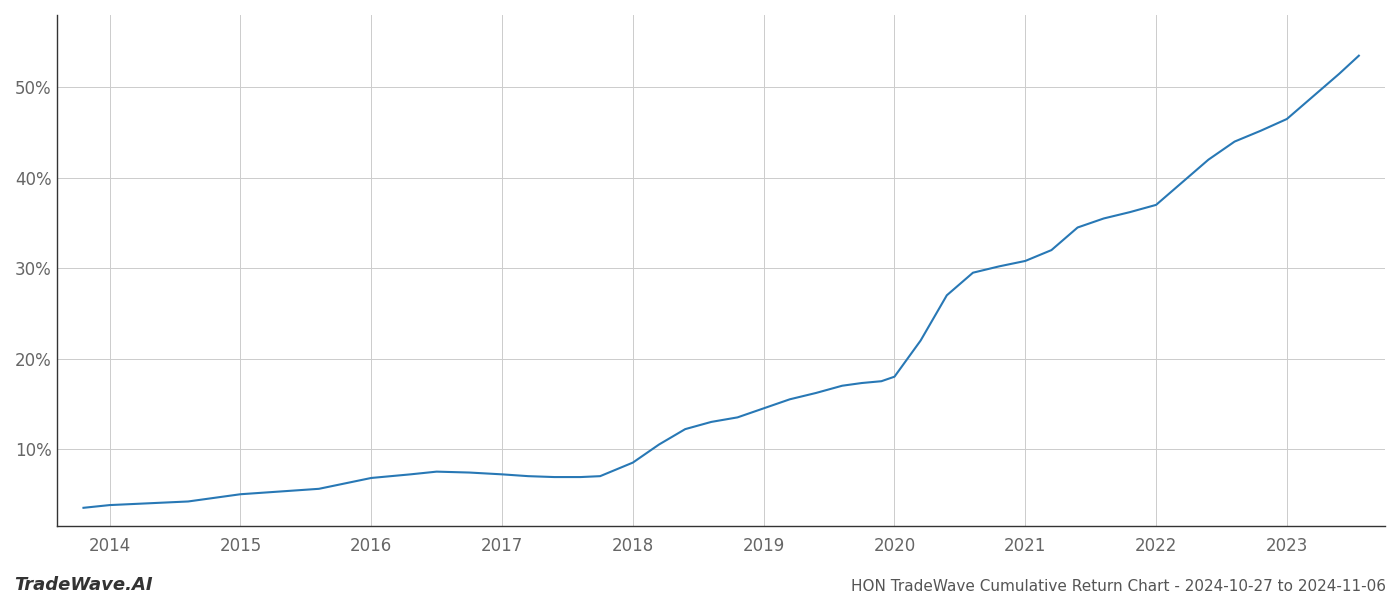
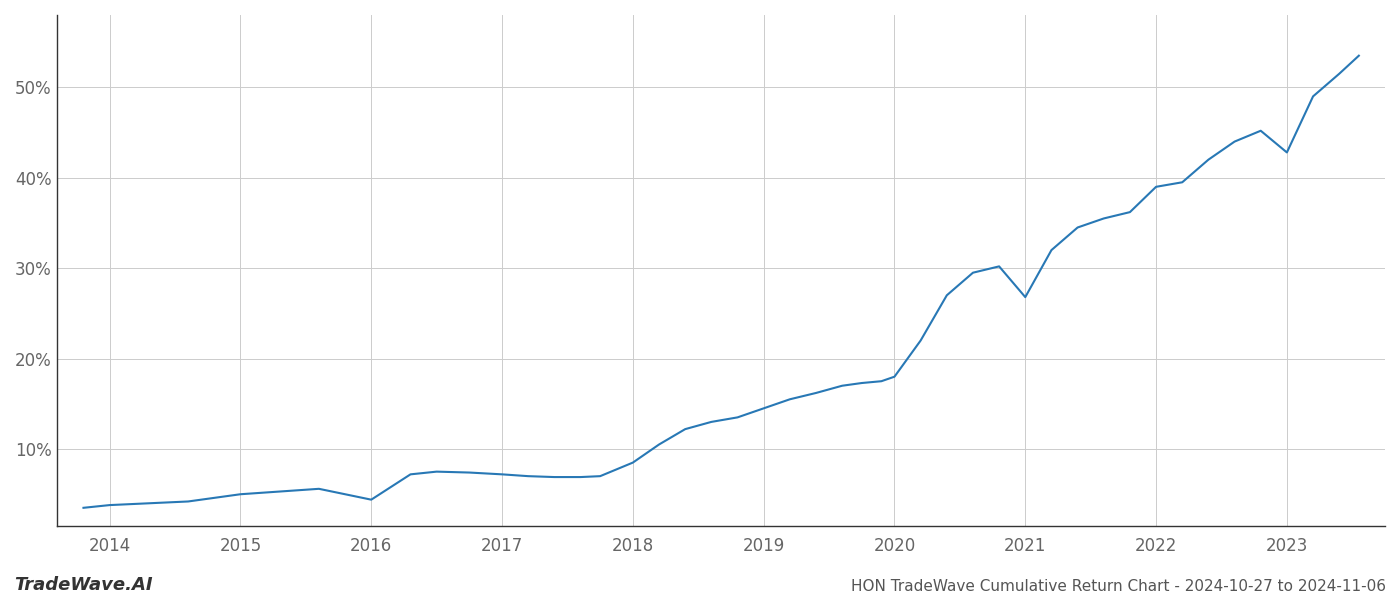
2016: 6.8% -> 4.4%
2021: 30.8% -> 26.8%
2022: 37.0% -> 39.0%
2023: 46.5% -> 42.8%
